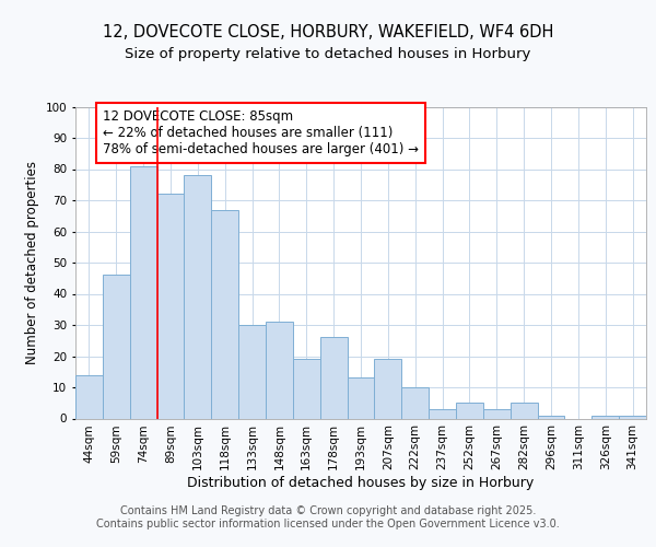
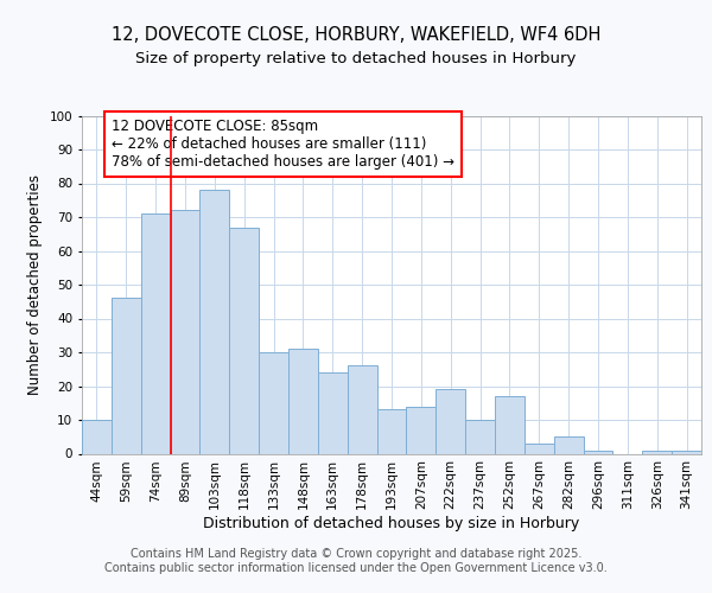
44sqm: 14 -> 10
74sqm: 81 -> 71
163sqm: 19 -> 24
207sqm: 19 -> 14
222sqm: 10 -> 19
237sqm: 3 -> 10
252sqm: 5 -> 17
